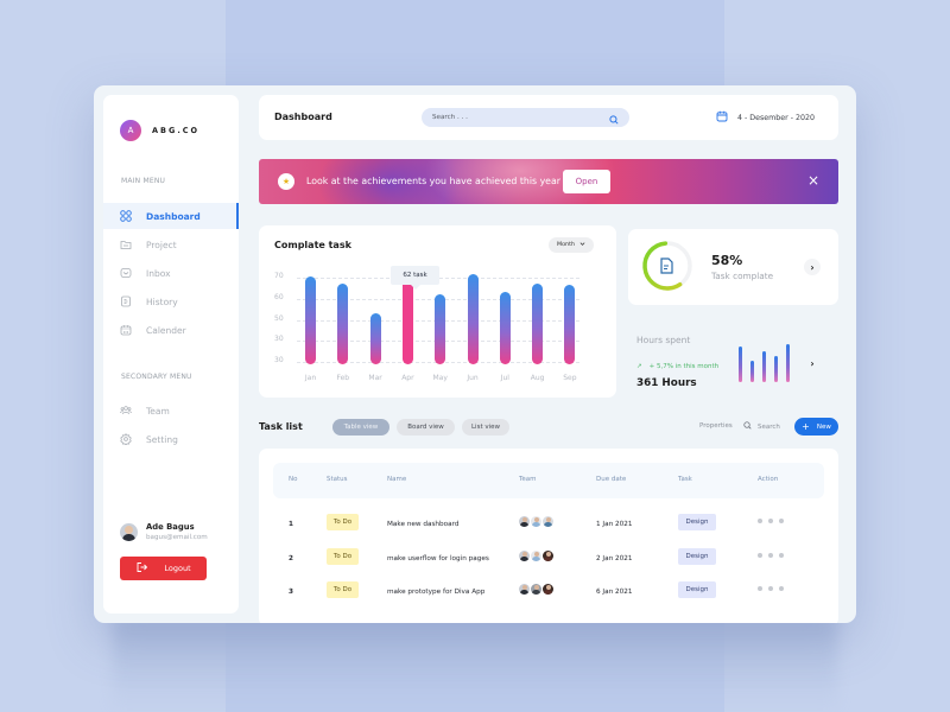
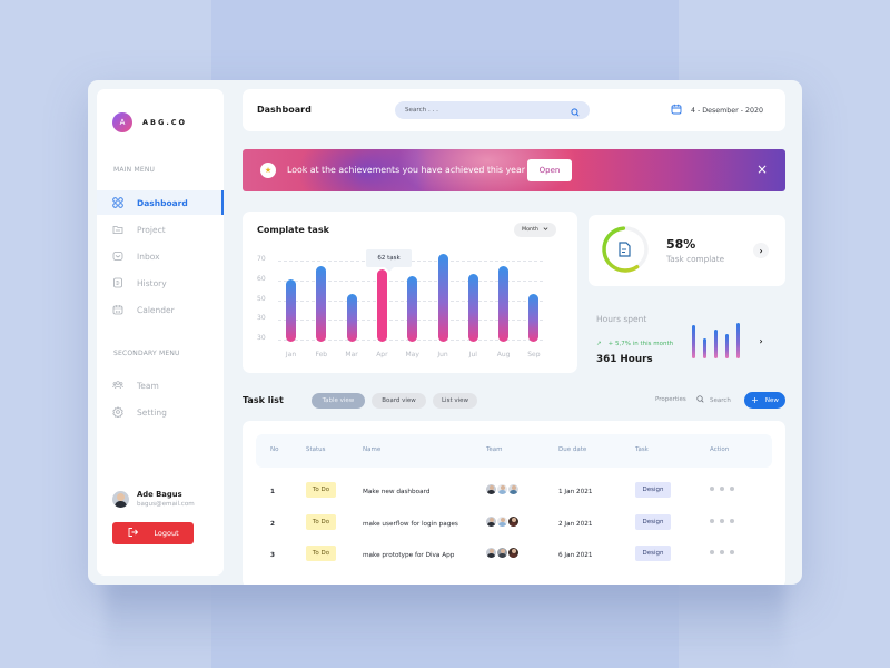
Jan: 65 -> 55
Apr: 67 -> 60
Jun: 66 -> 68
Sep: 61 -> 48
